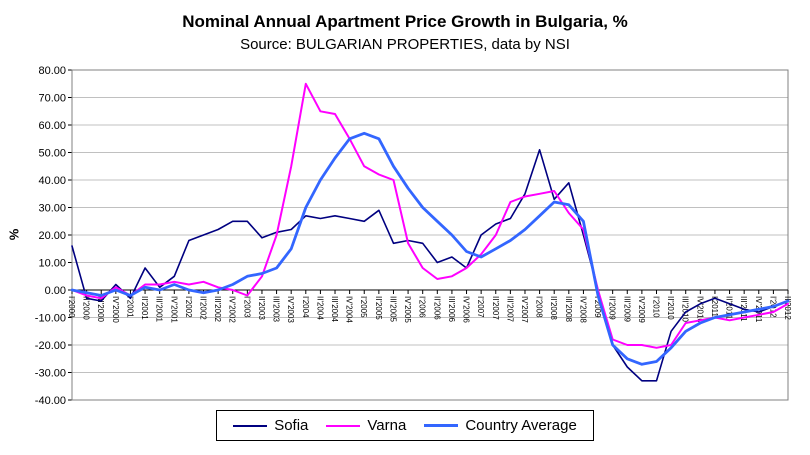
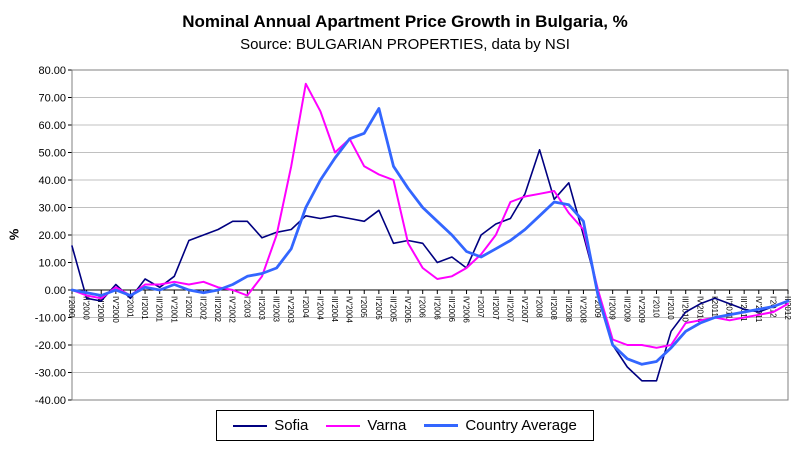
Sofia/II'2001: 8 -> 4
Varna/III'2004: 64 -> 50
Country Average/II'2005: 55 -> 66
